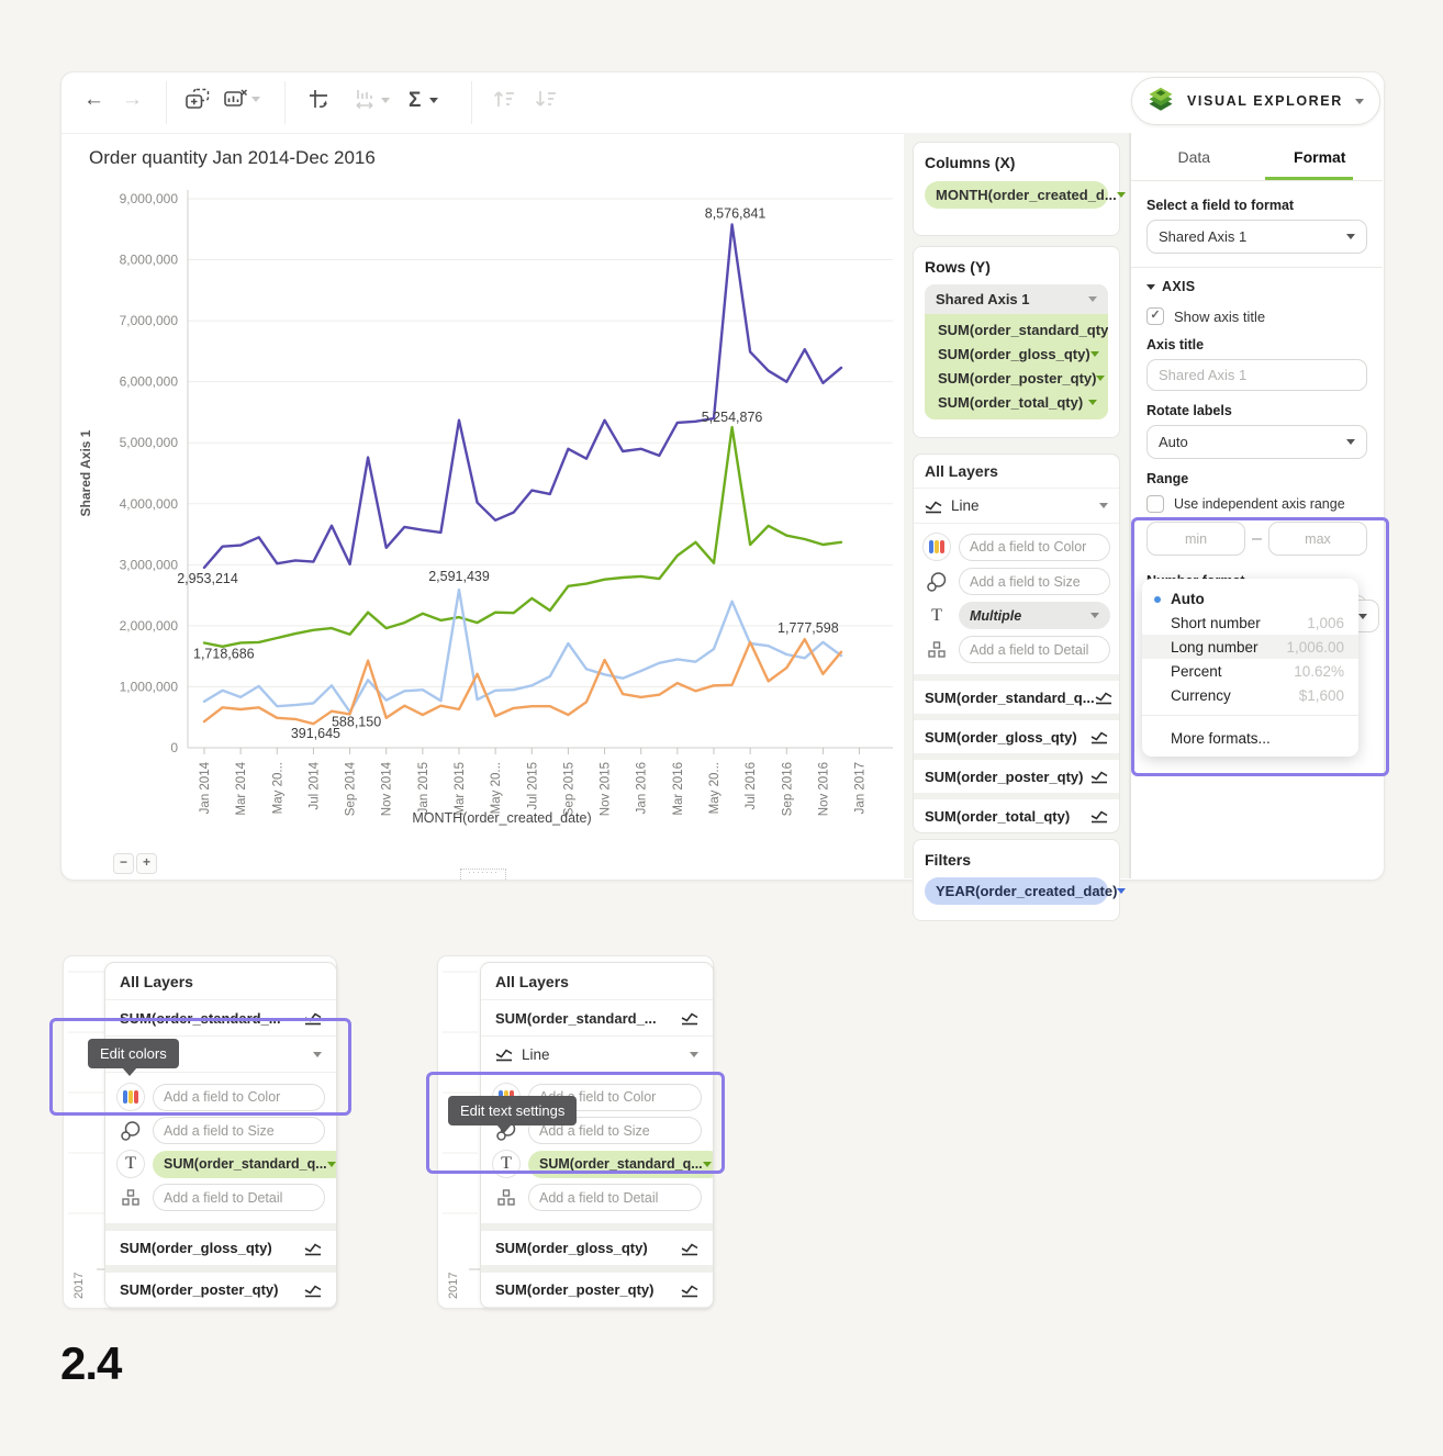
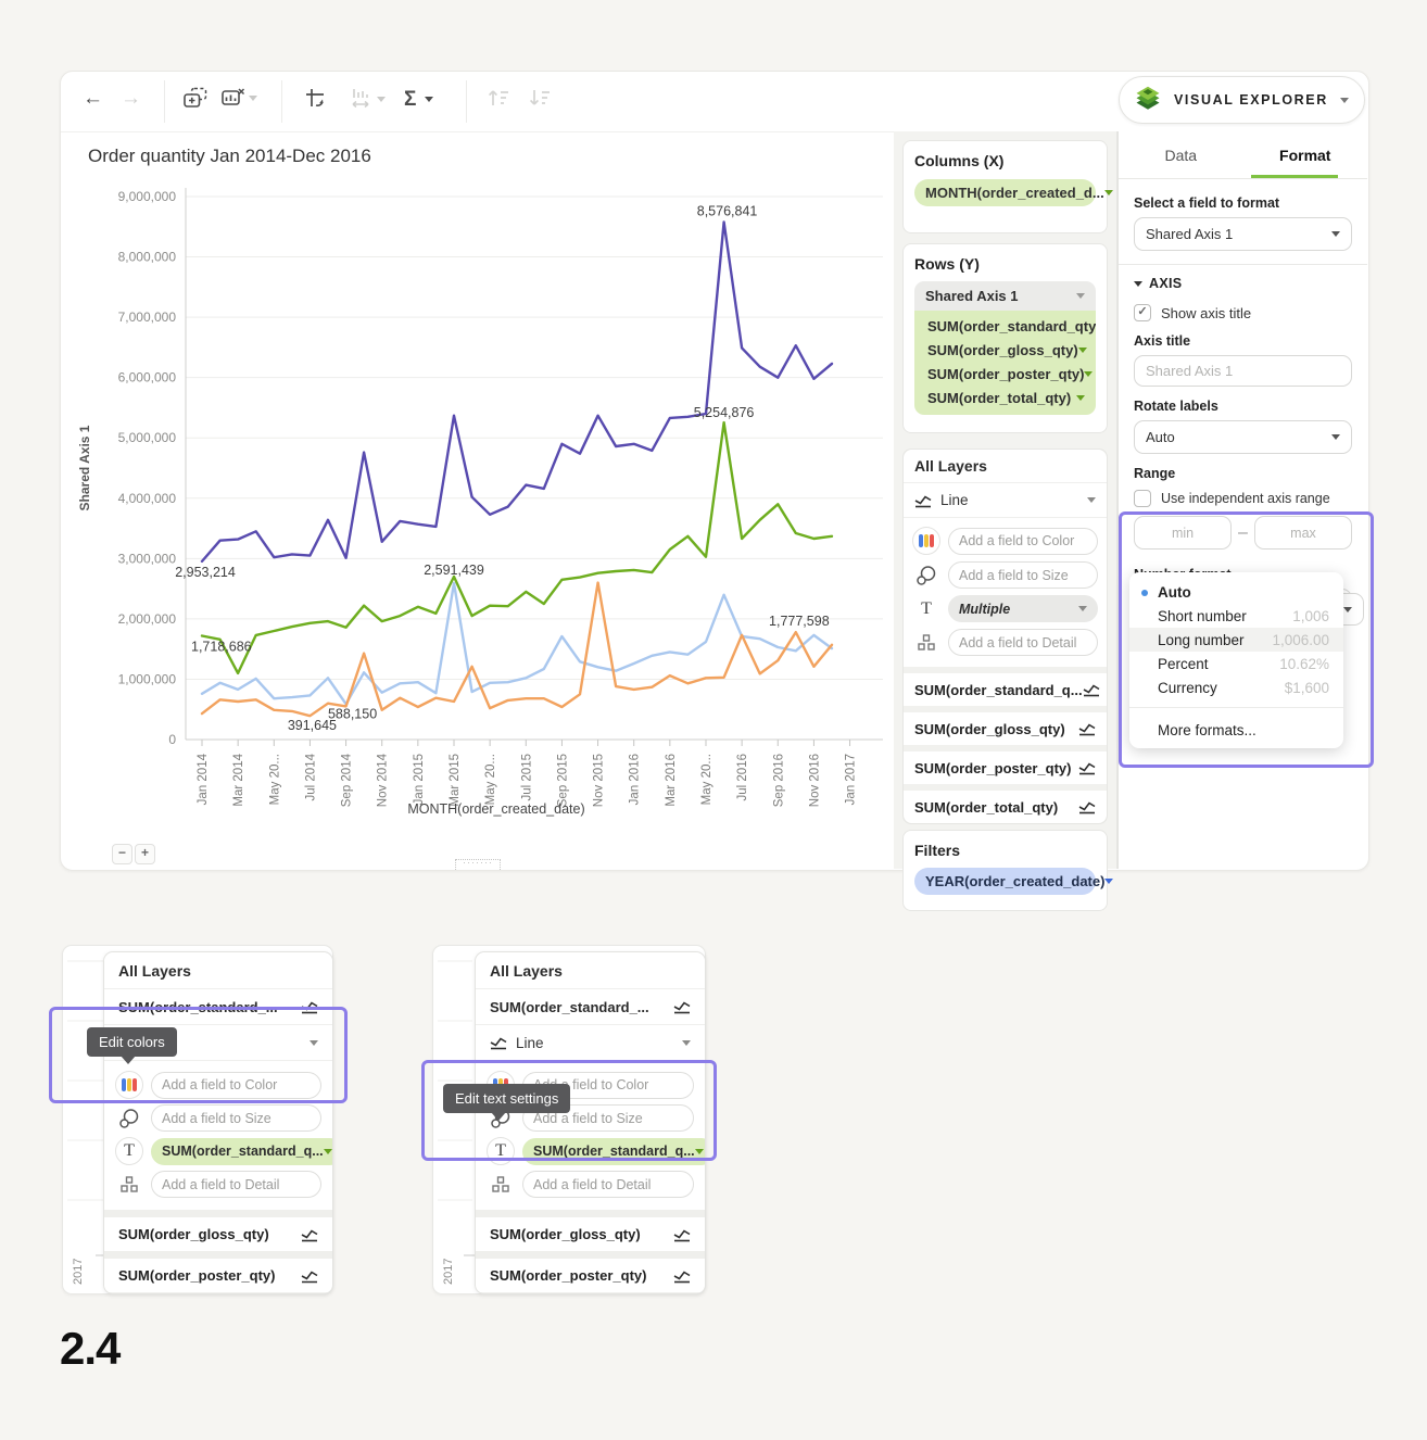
SUM(order_standard_qty)/Mar 2014: 1700000 -> 1100000
SUM(order_standard_qty)/Mar 2015: 2100000 -> 2700000
SUM(order_poster_qty)/Nov 2015: 1400000 -> 2600000
SUM(order_standard_qty)/Sep 2016: 3500000 -> 3900000
